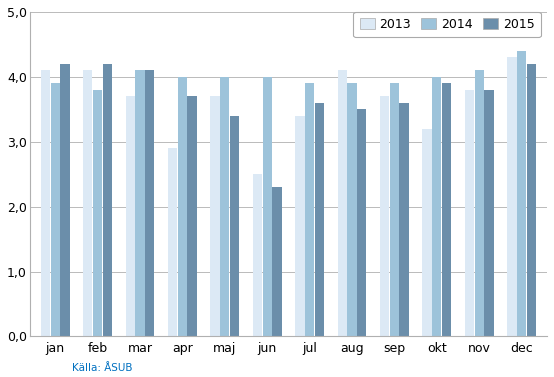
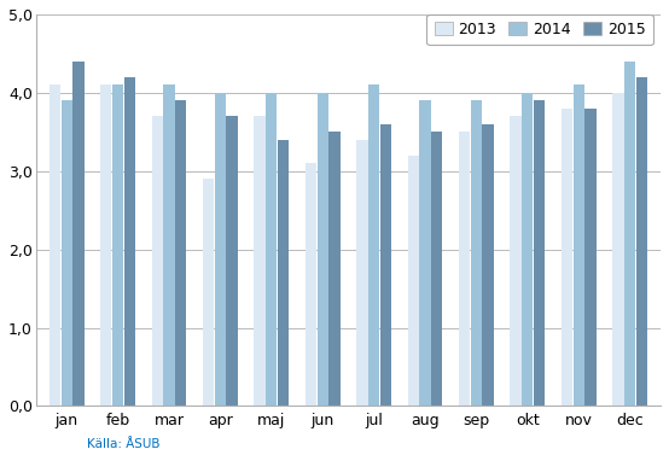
2015/jan: 4,2 -> 4,4
2014/feb: 3,8 -> 4,1
2015/mar: 4,1 -> 3,9
2013/jun: 2,5 -> 3,1
2015/jun: 2,3 -> 3,5
2014/jul: 3,9 -> 4,1
2013/aug: 4,1 -> 3,2
2013/sep: 3,7 -> 3,5
2013/okt: 3,2 -> 3,7
2013/dec: 4,3 -> 4,0
